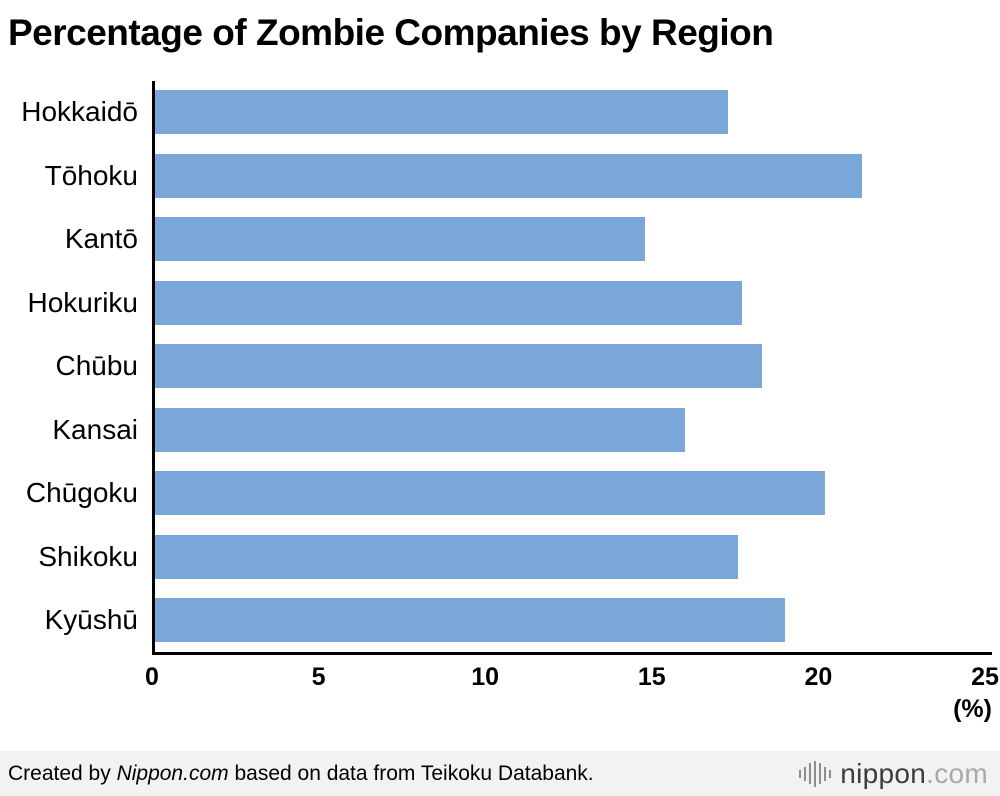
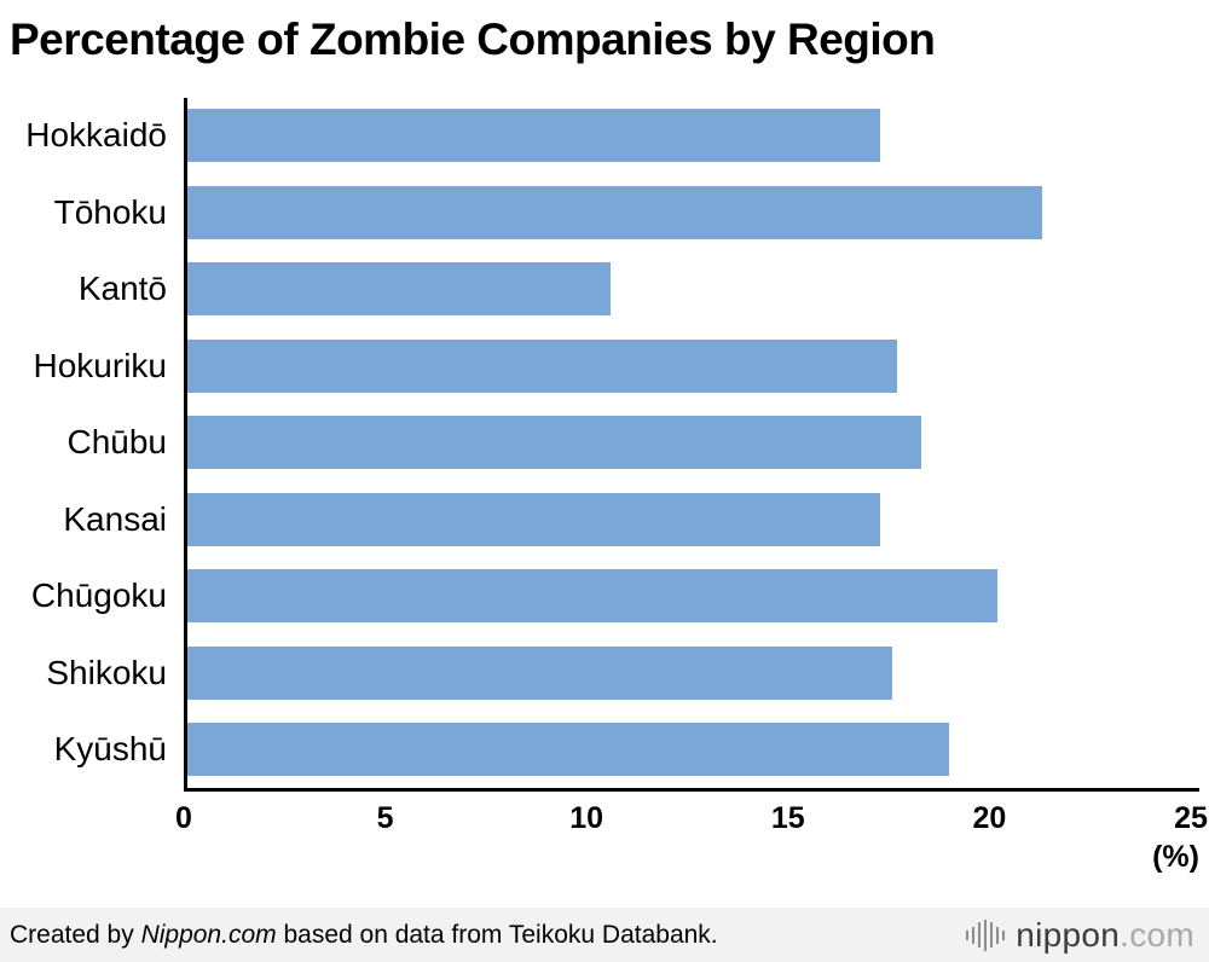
Kantō: 14.8 -> 10.6
Kansai: 16.0 -> 17.3
